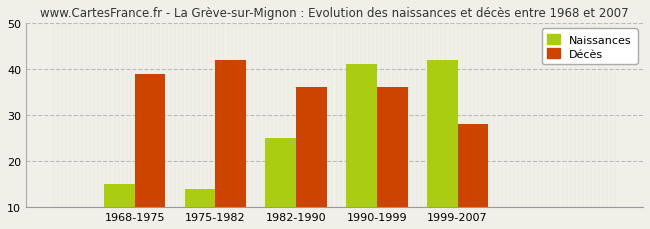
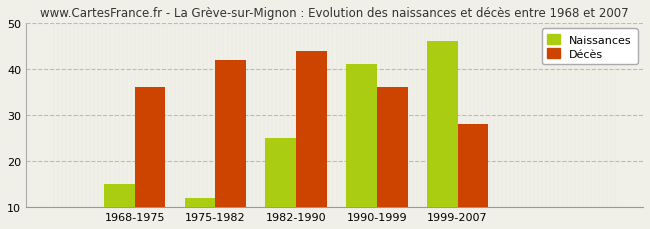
Décès/1968-1975: 39 -> 36
Naissances/1975-1982: 14 -> 12
Décès/1982-1990: 36 -> 44
Naissances/1999-2007: 42 -> 46
